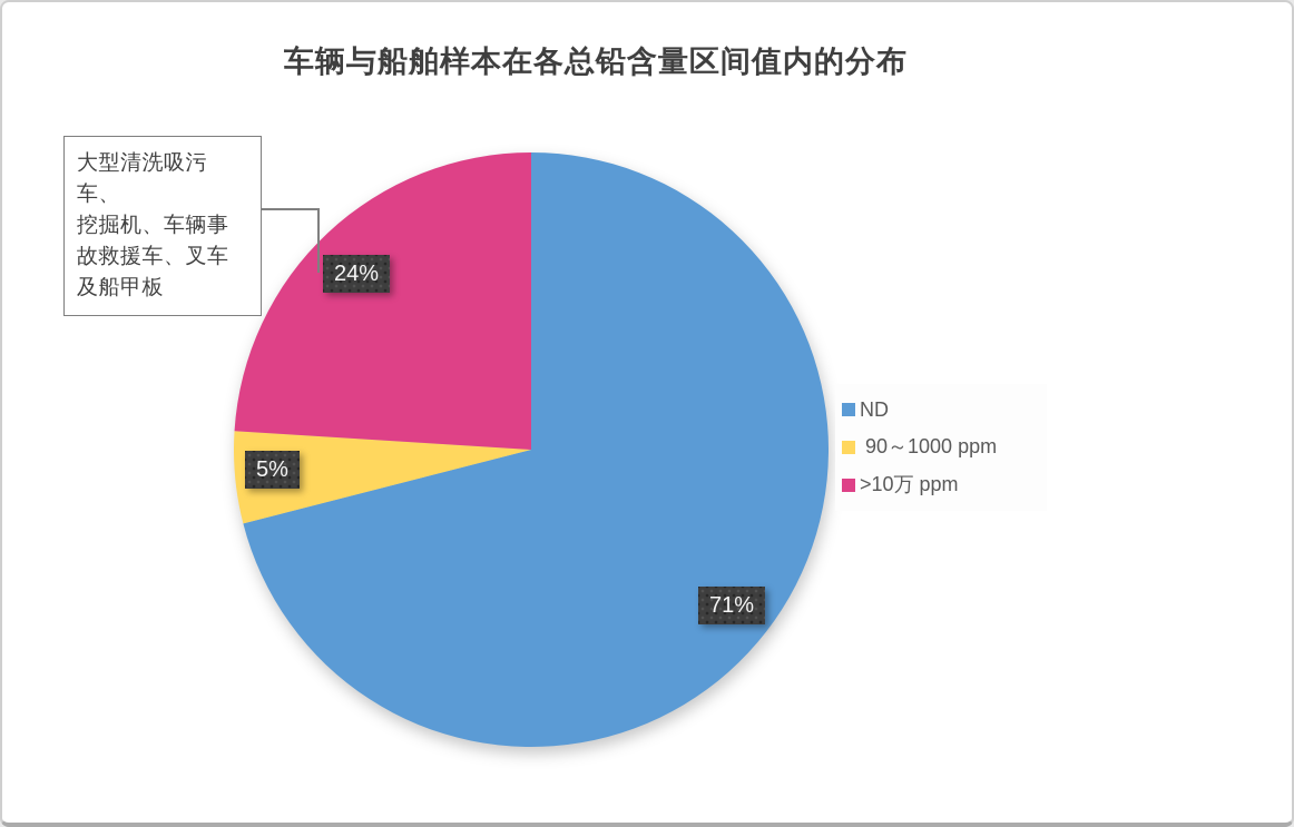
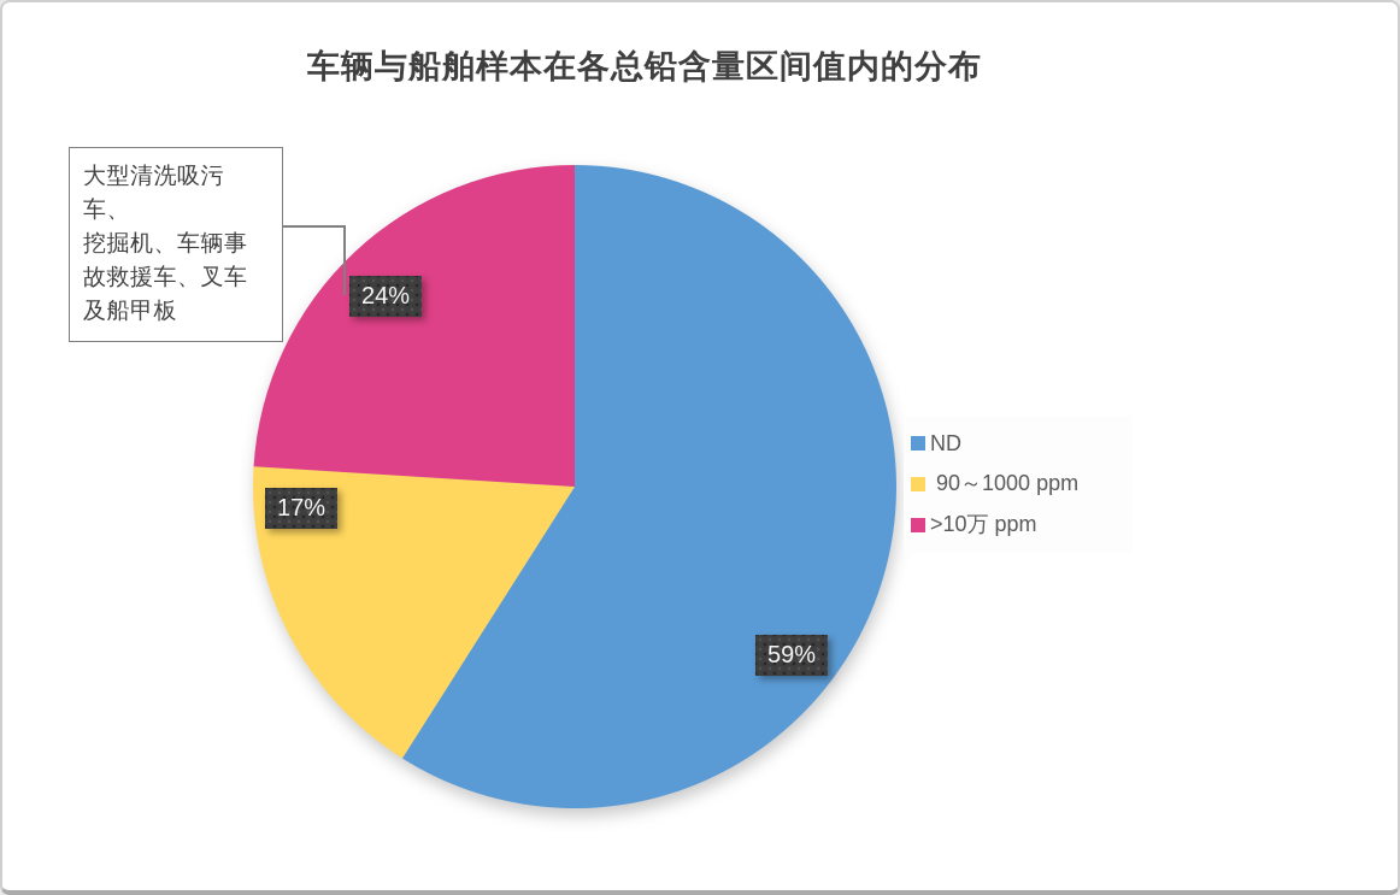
ND: 71% -> 59%
90～1000 ppm: 5% -> 17%
